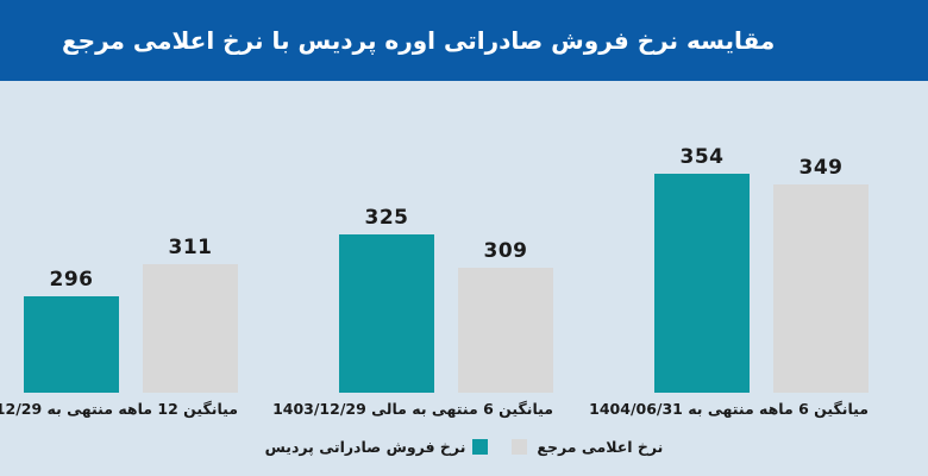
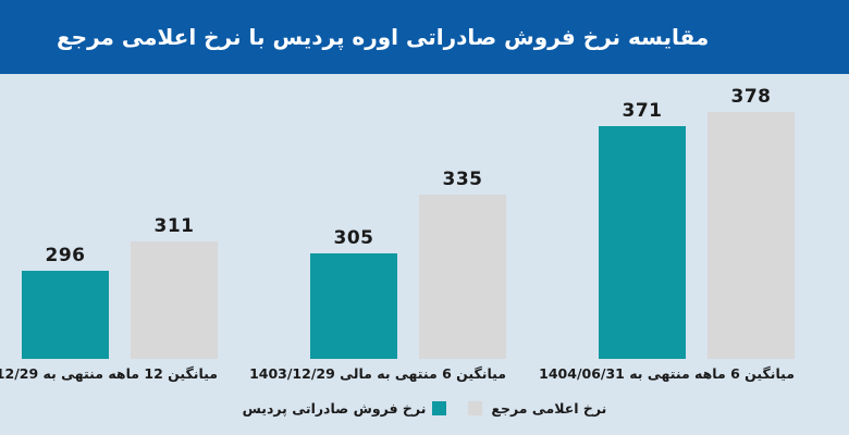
نرخ فروش صادراتی پردیس/میانگین 6 منتهی به مالی 1403/12/29: 325 -> 305
نرخ اعلامی مرجع/میانگین 6 منتهی به مالی 1403/12/29: 309 -> 335
نرخ فروش صادراتی پردیس/میانگین 6 ماهه منتهی به 1404/06/31: 354 -> 371
نرخ اعلامی مرجع/میانگین 6 ماهه منتهی به 1404/06/31: 349 -> 378
